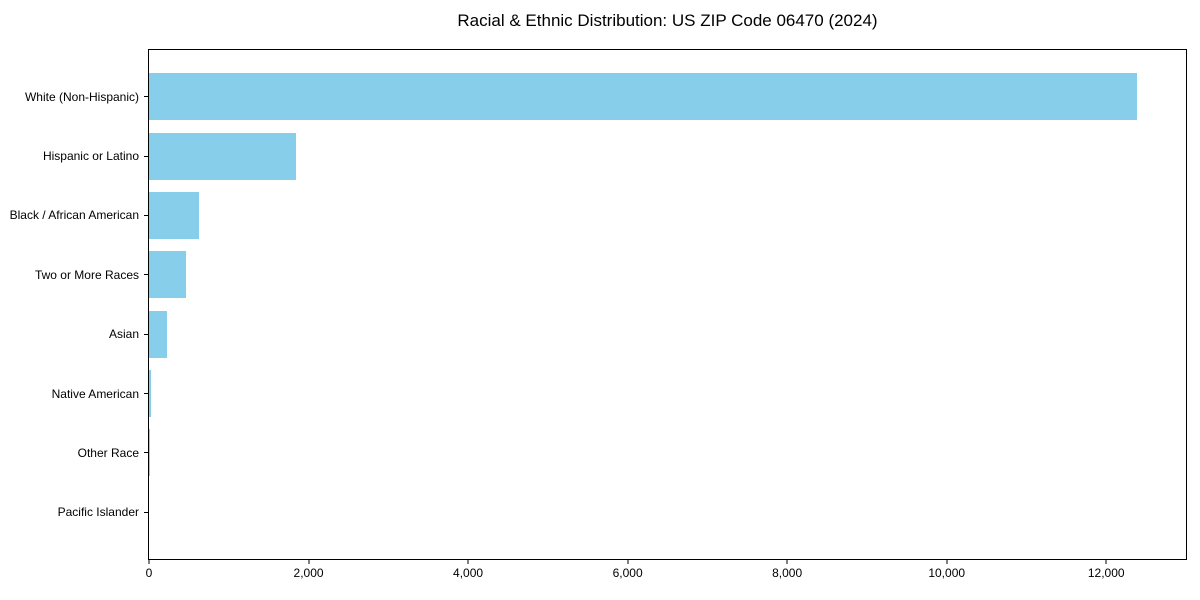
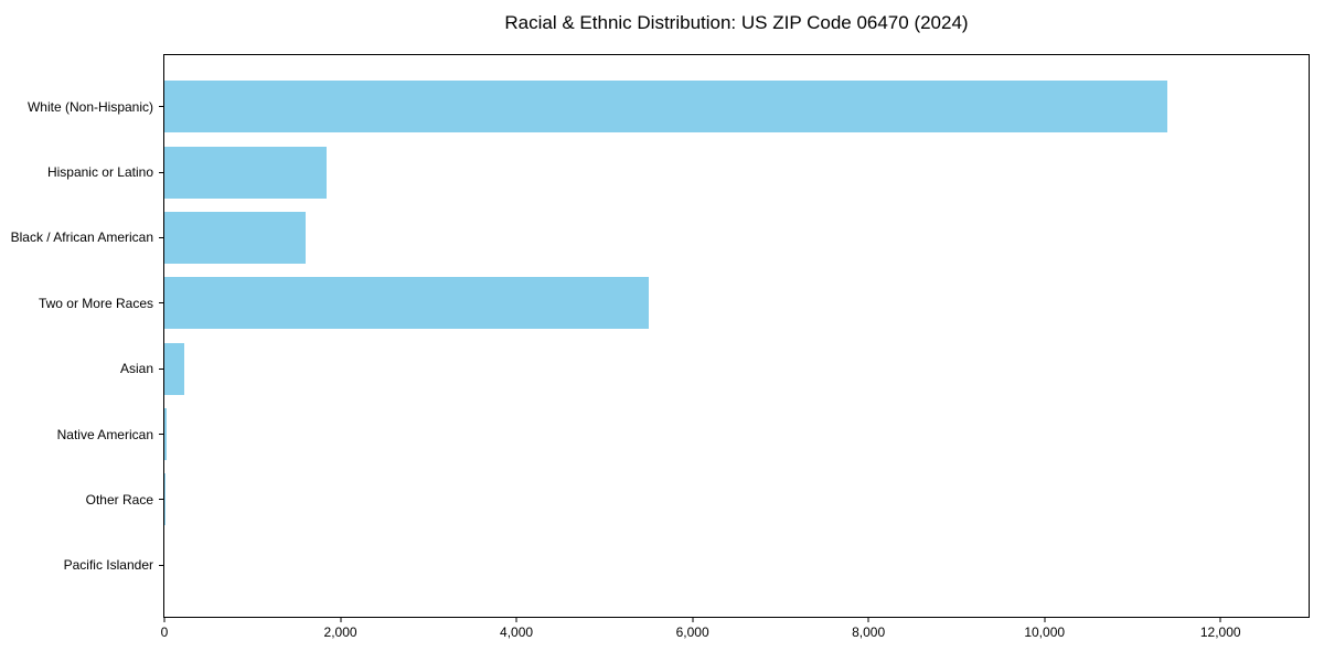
White (Non-Hispanic): 12400 -> 11400
Black / African American: 600 -> 1600
Two or More Races: 500 -> 5500
